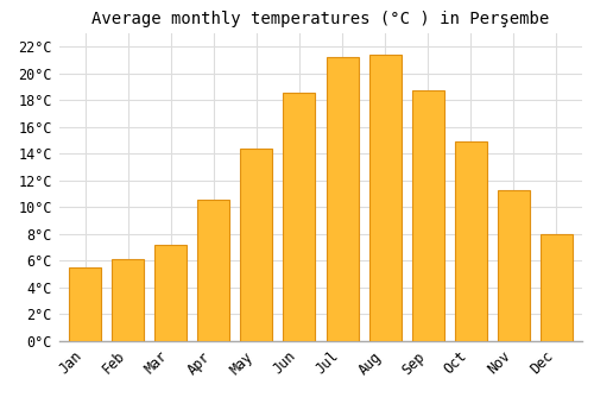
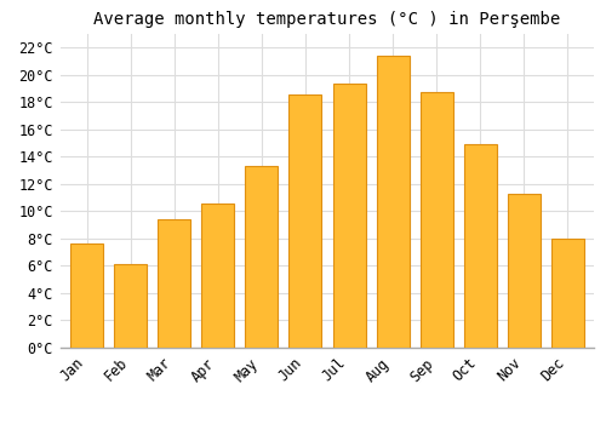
Jan: 5.5°C -> 7.6°C
Mar: 7.2°C -> 9.4°C
May: 14.4°C -> 13.3°C
Jul: 21.2°C -> 19.4°C
